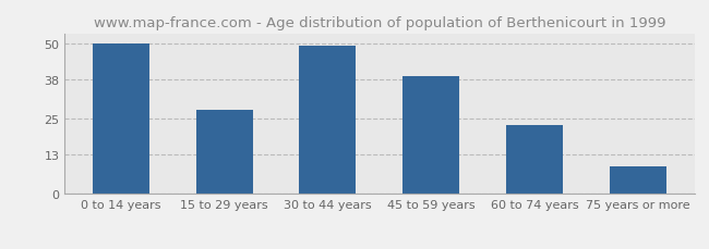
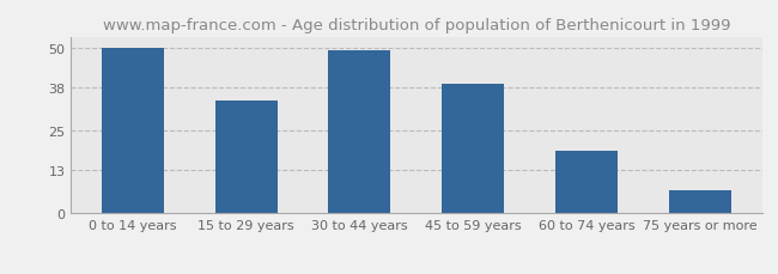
15 to 29 years: 28 -> 34
60 to 74 years: 23 -> 19
75 years or more: 9 -> 7
